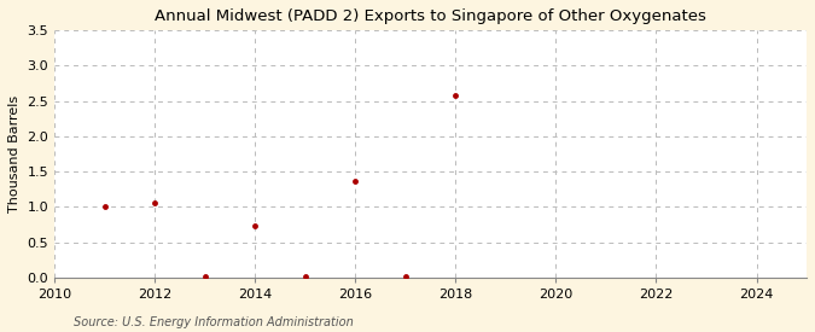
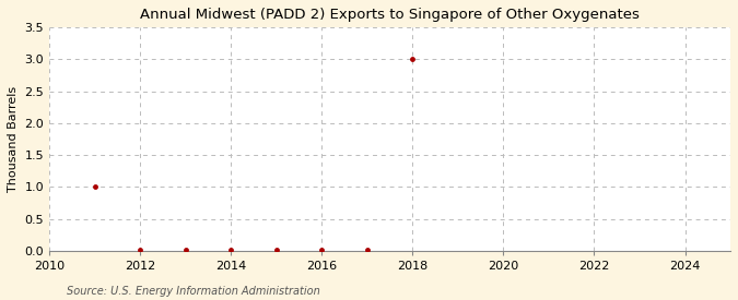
2012: 1.06 -> 0.01
2014: 0.74 -> 0.01
2016: 1.36 -> 0.01
2018: 2.58 -> 3.00
